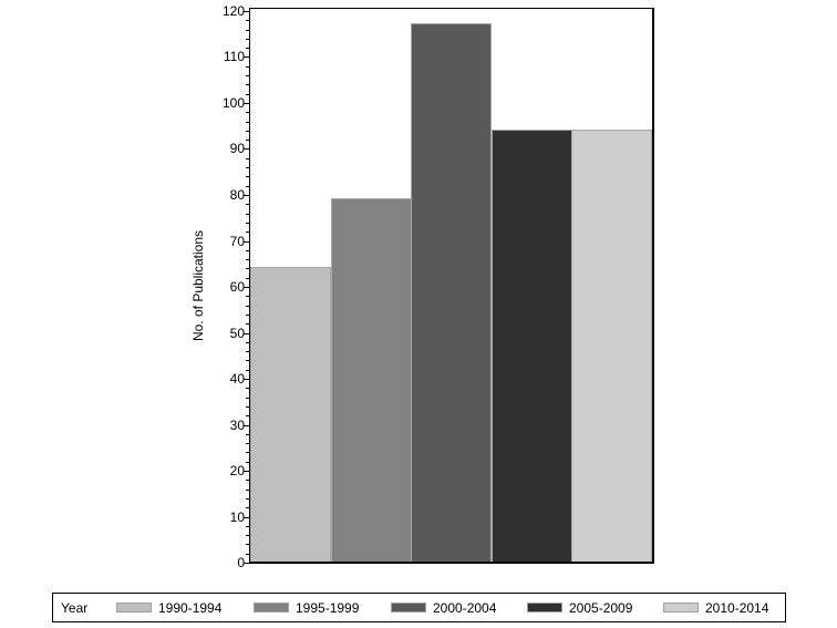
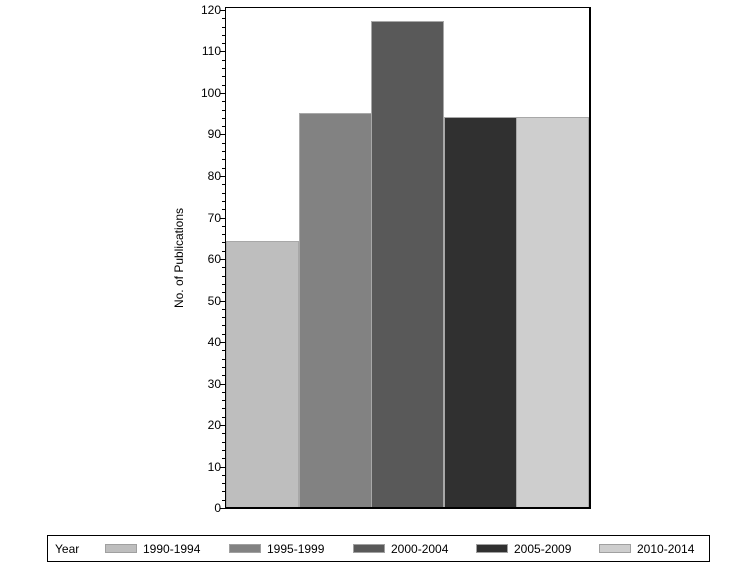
1995-1999: 79 -> 95
